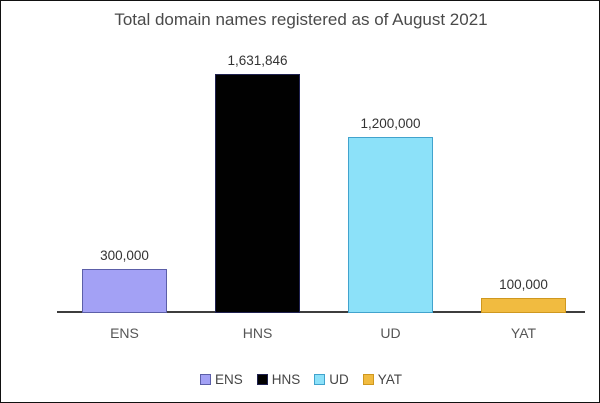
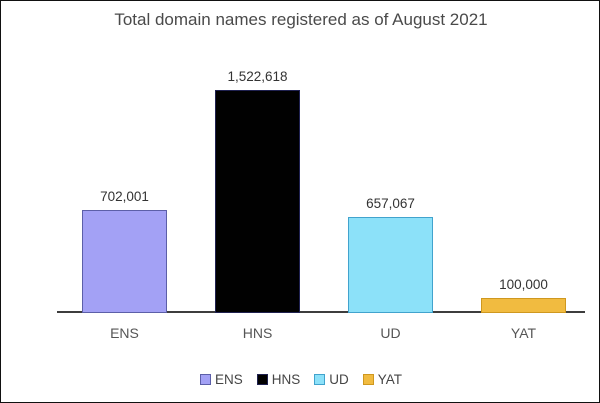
ENS: 300,000 -> 702,001
HNS: 1,631,846 -> 1,522,618
UD: 1,200,000 -> 657,067
